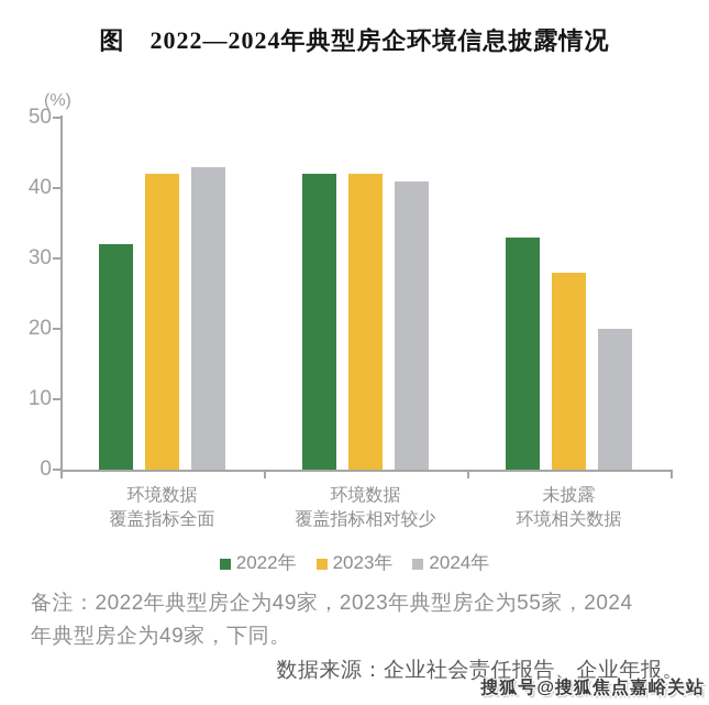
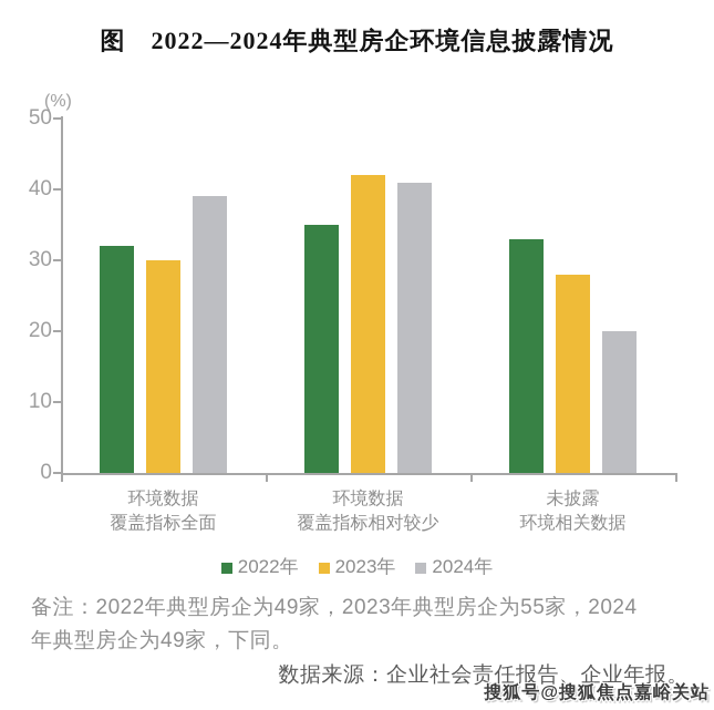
2023年/环境数据 覆盖指标全面: 42 -> 30
2024年/环境数据 覆盖指标全面: 43 -> 39
2022年/环境数据 覆盖指标相对较少: 42 -> 35
